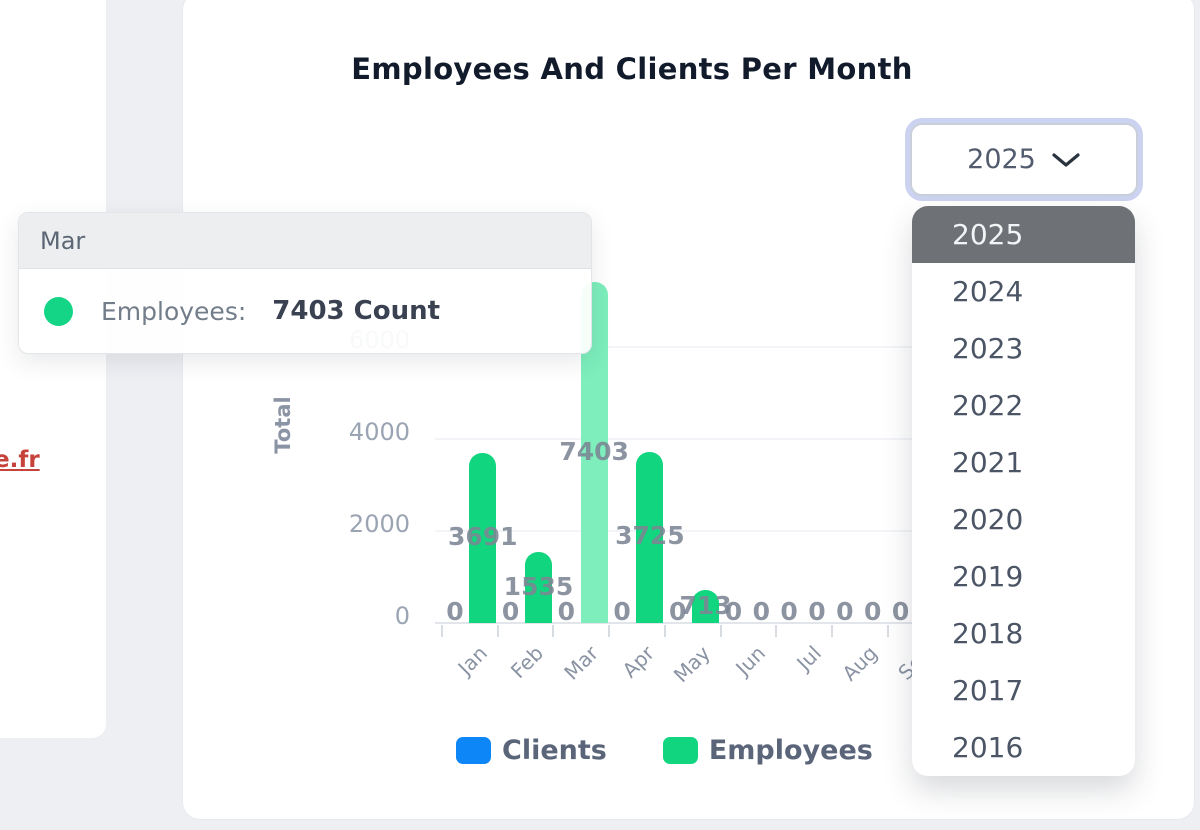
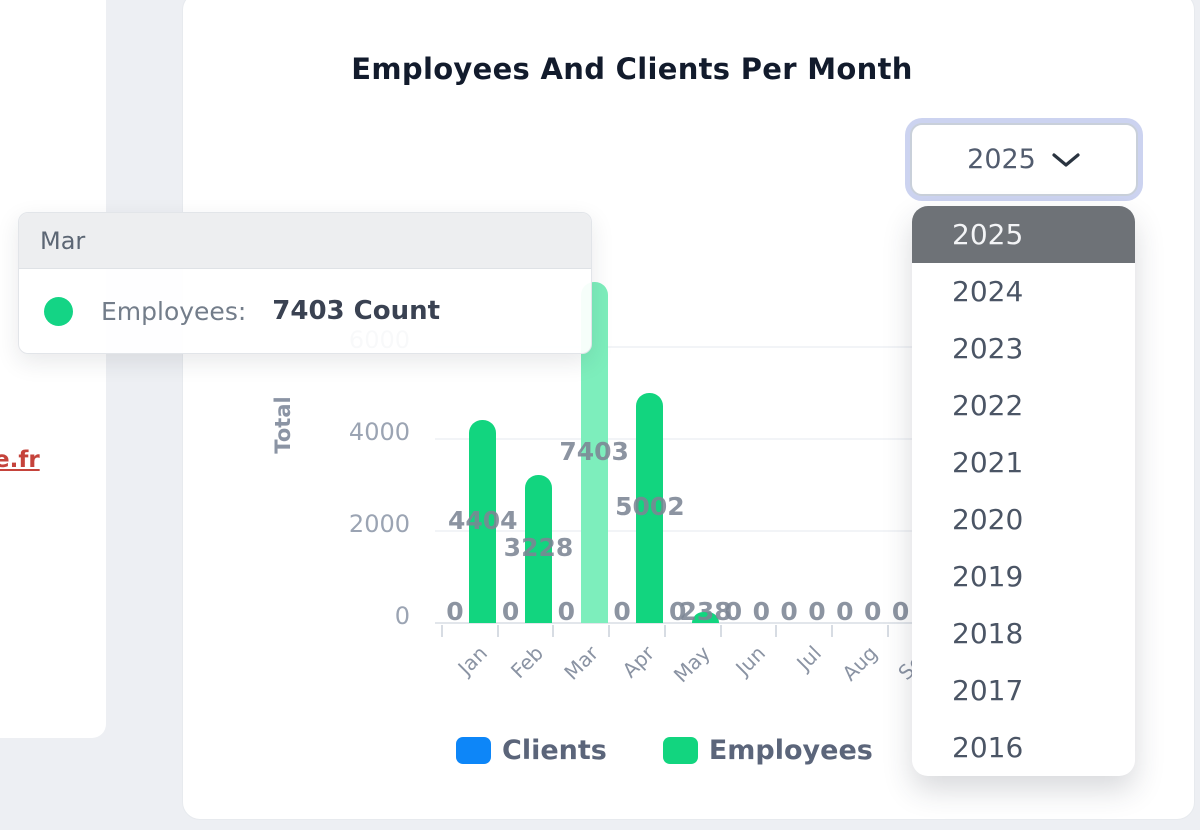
Employees/Jan: 3691 -> 4404
Employees/Feb: 1535 -> 3228
Employees/Apr: 3725 -> 5002
Employees/May: 713 -> 238
